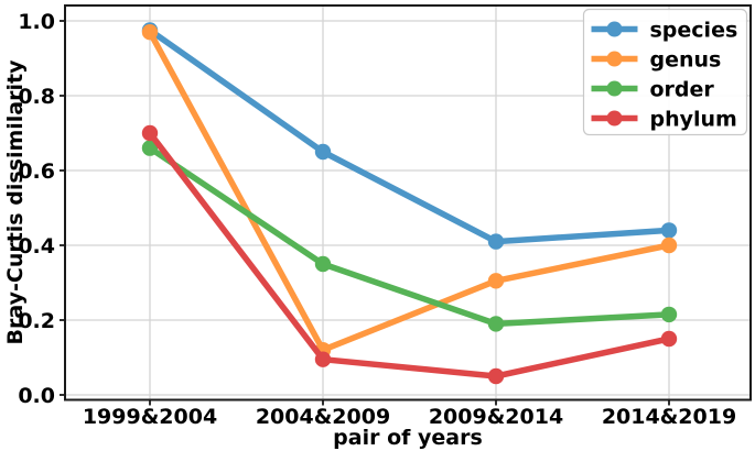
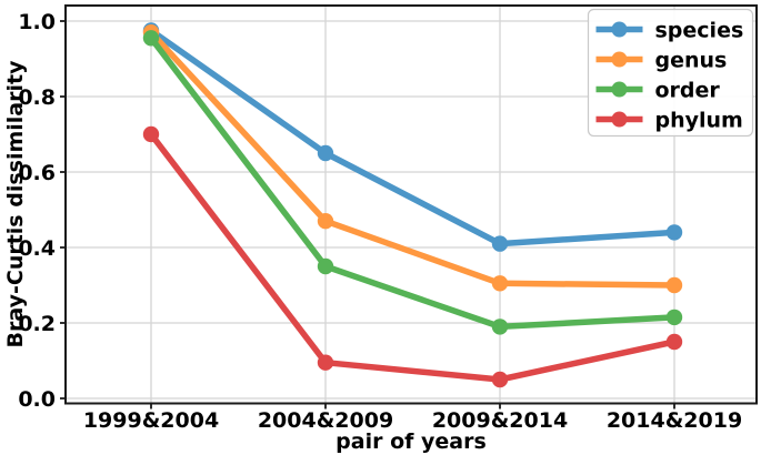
order/1999&2004: 0.66 -> 0.95
genus/2004&2009: 0.12 -> 0.47
genus/2014&2019: 0.40 -> 0.30
